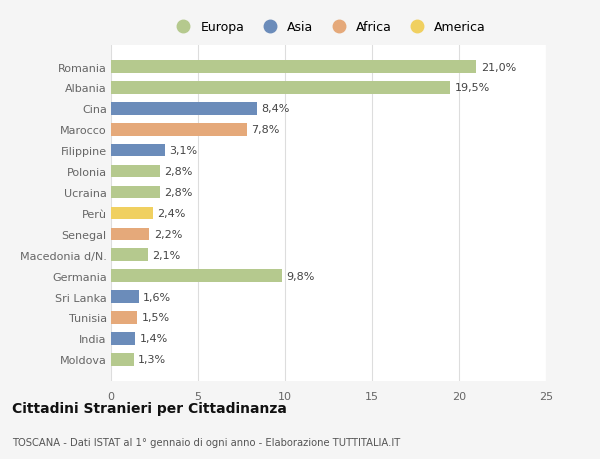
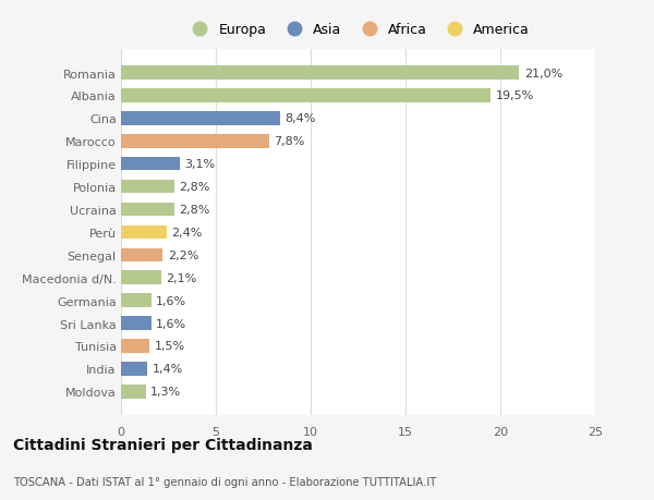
Germania: 9,8% -> 1,6%
